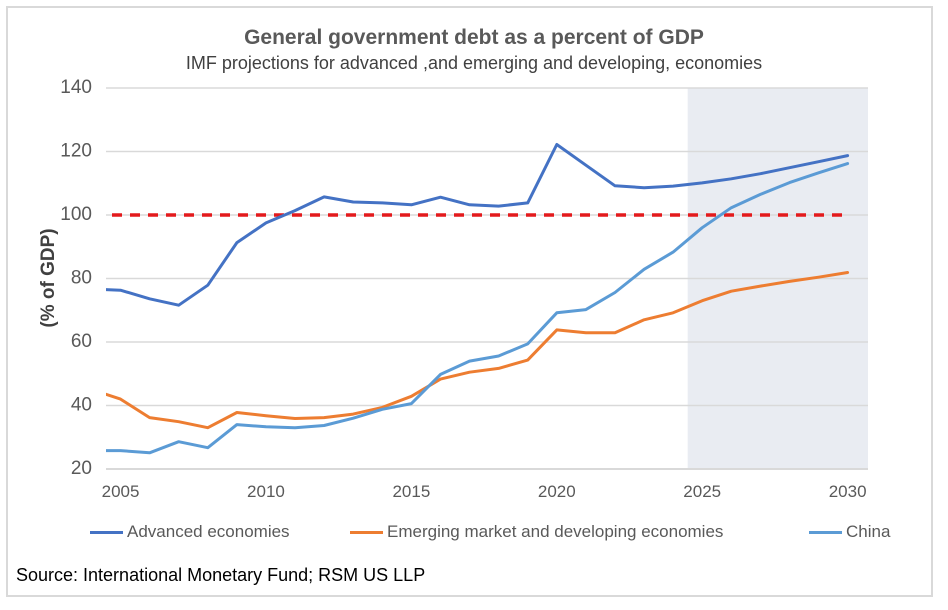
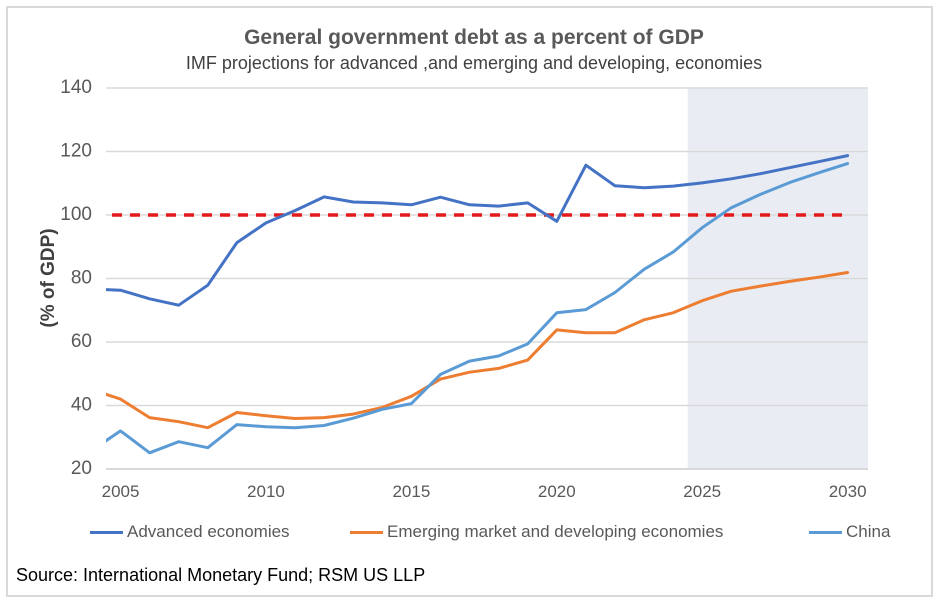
China/2005: 26 -> 32
Advanced economies/2020: 122 -> 98
